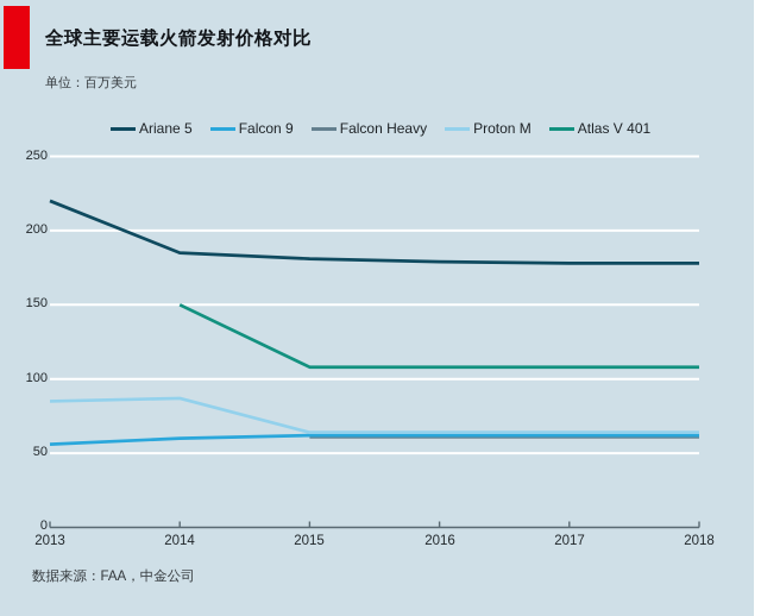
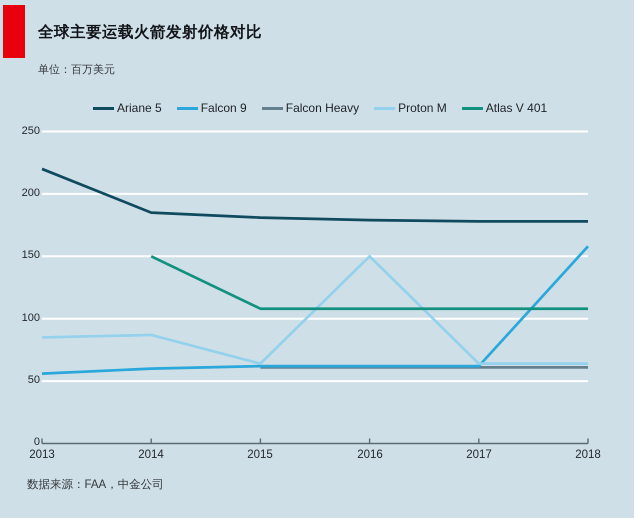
Proton M/2016: 64 -> 150
Falcon 9/2018: 62 -> 158
